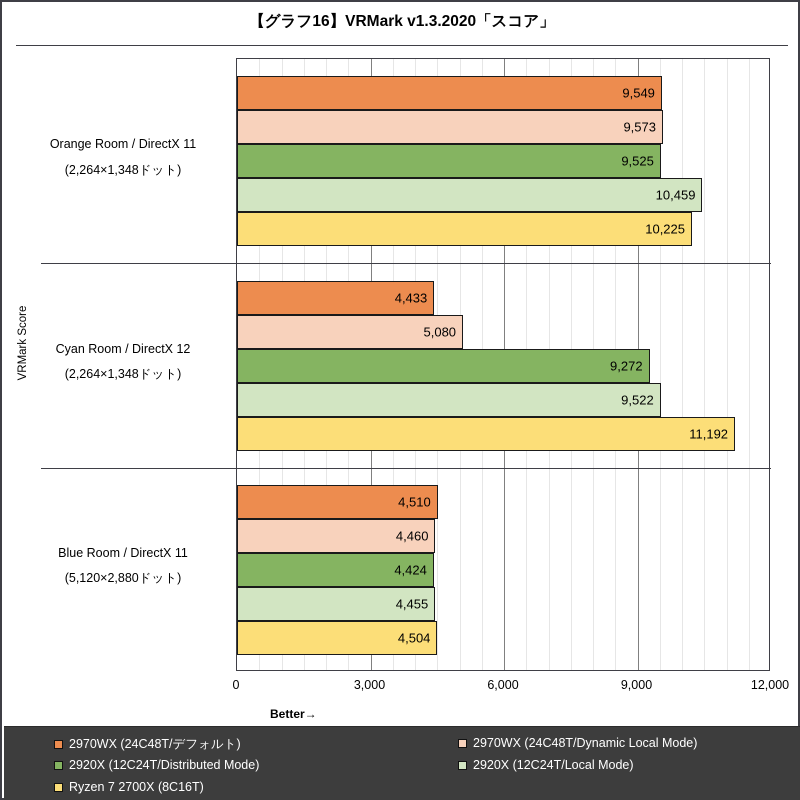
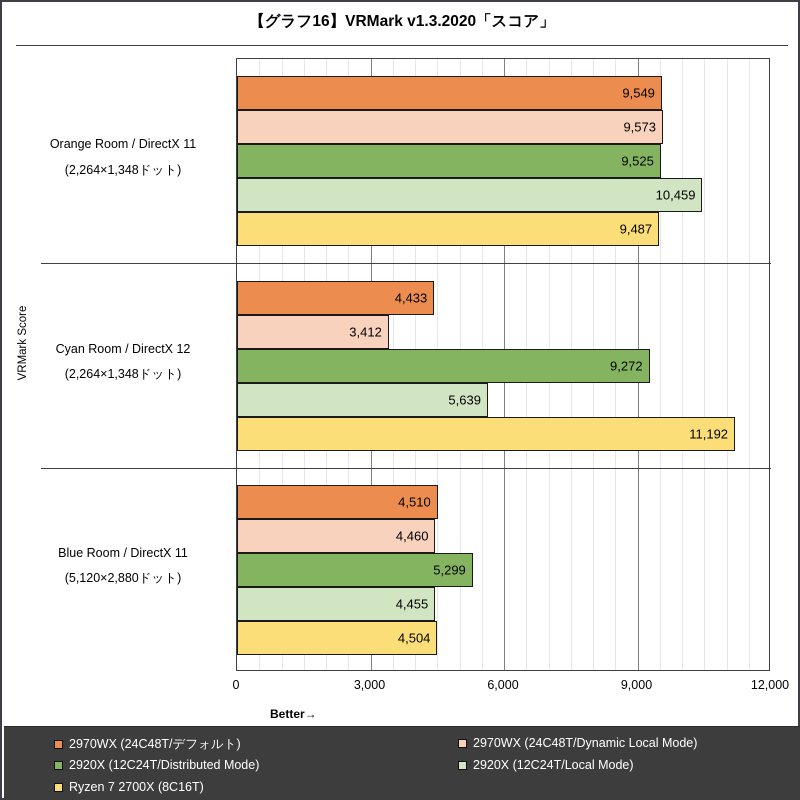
Ryzen 7 2700X (8C16T)/Orange Room / DirectX 11 (2,264×1,348ドット): 10,225 -> 9,487
2970WX (24C48T/Dynamic Local Mode)/Cyan Room / DirectX 12 (2,264×1,348ドット): 5,080 -> 3,412
2920X (12C24T/Local Mode)/Cyan Room / DirectX 12 (2,264×1,348ドット): 9,522 -> 5,639
2920X (12C24T/Distributed Mode)/Blue Room / DirectX 11 (5,120×2,880ドット): 4,424 -> 5,299
